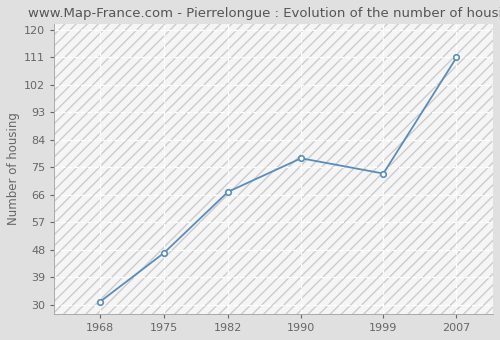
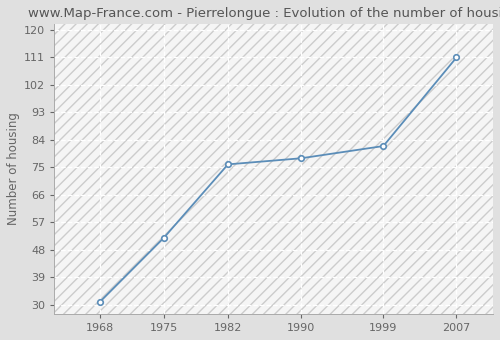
1975: 47 -> 52
1982: 67 -> 76
1999: 73 -> 82
